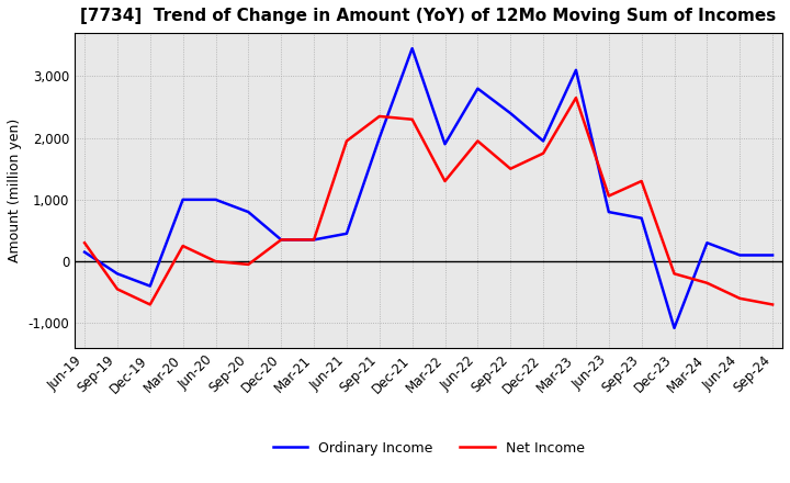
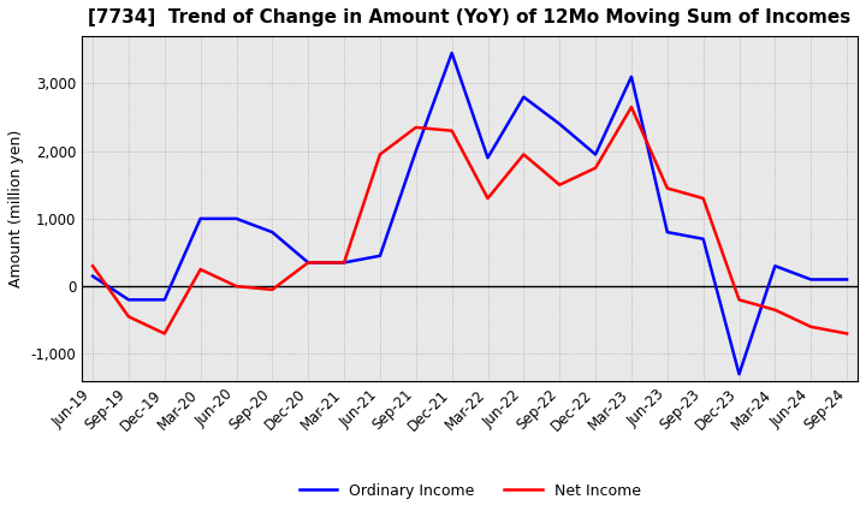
Ordinary Income/Dec-19: -400 -> -200
Net Income/Jun-23: 1,060 -> 1,450
Ordinary Income/Dec-23: -1,080 -> -1,300
